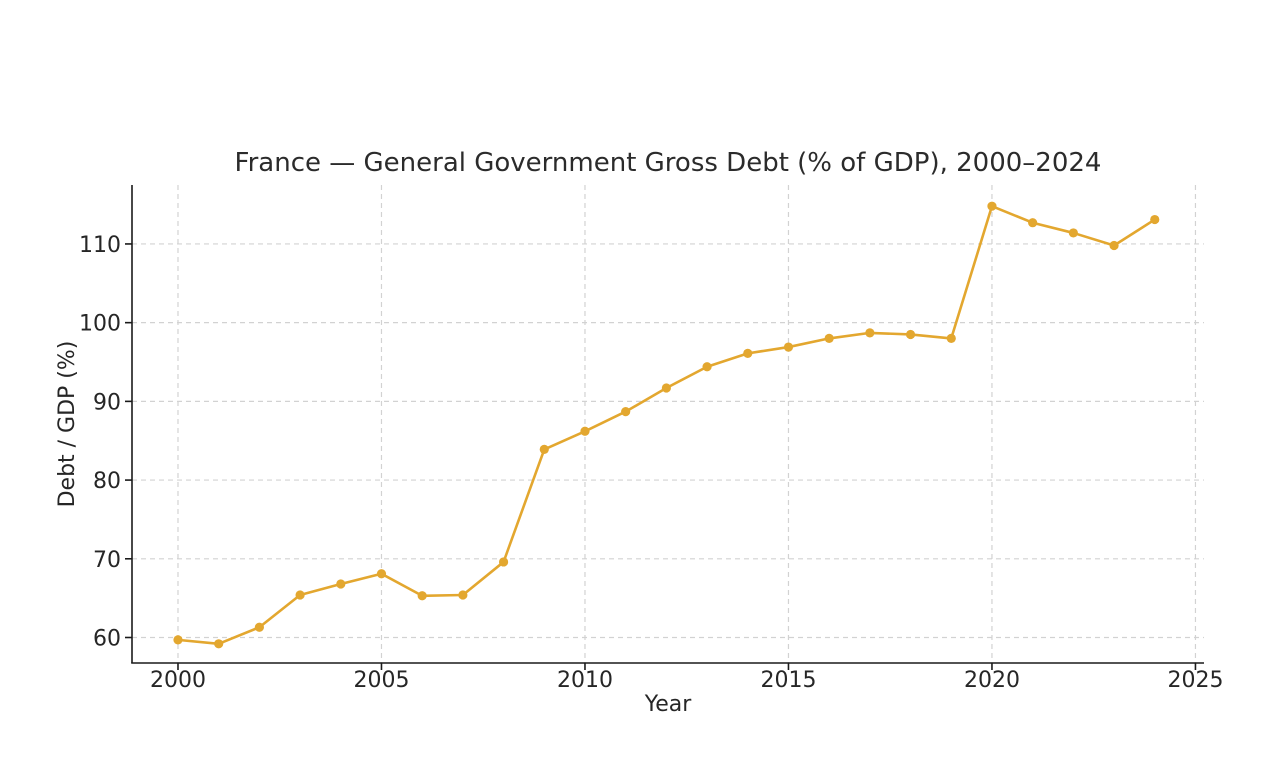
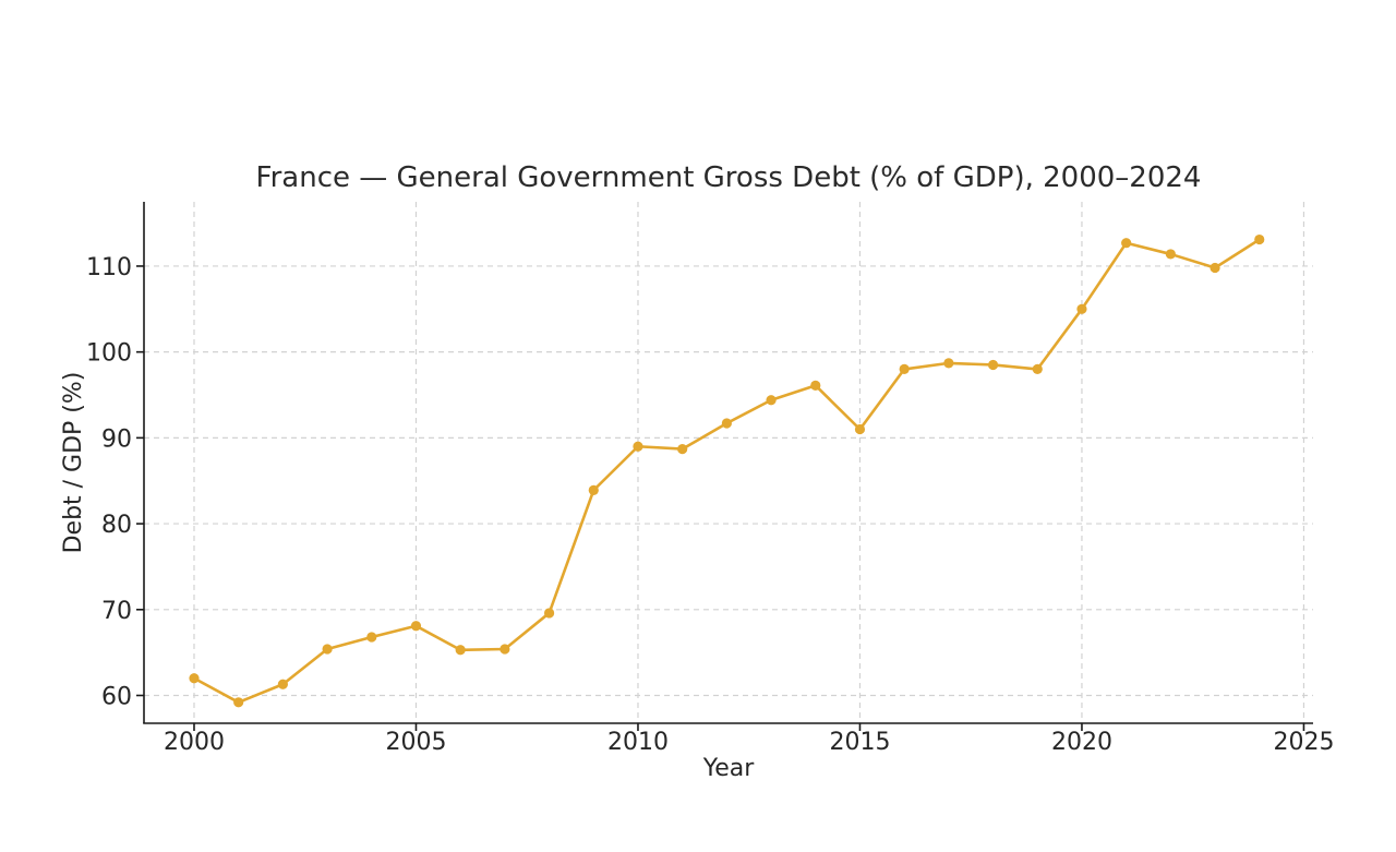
2000: 60 -> 62
2010: 86 -> 89
2015: 97 -> 91
2020: 115 -> 105
